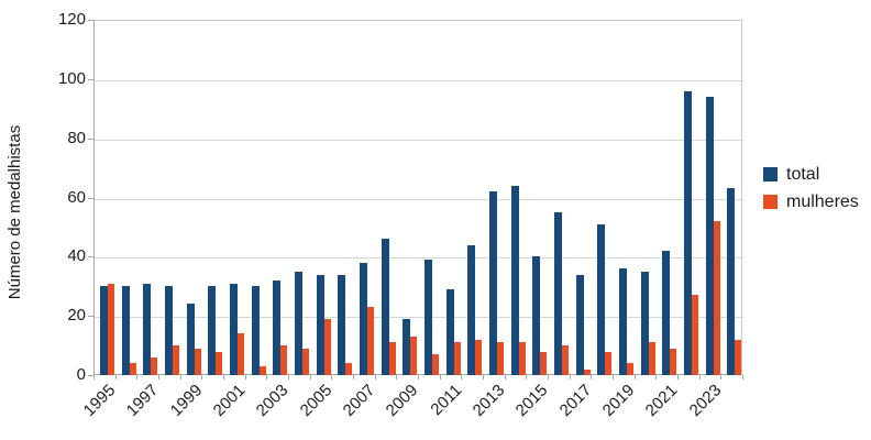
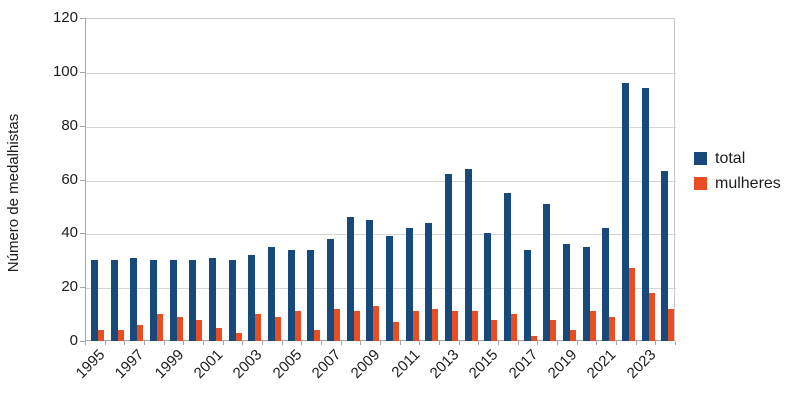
mulheres/1995: 31 -> 4
total/1999: 24 -> 30
mulheres/2001: 14 -> 5
mulheres/2005: 19 -> 11
mulheres/2007: 23 -> 12
total/2009: 19 -> 45
total/2011: 29 -> 42
mulheres/2023: 52 -> 18
